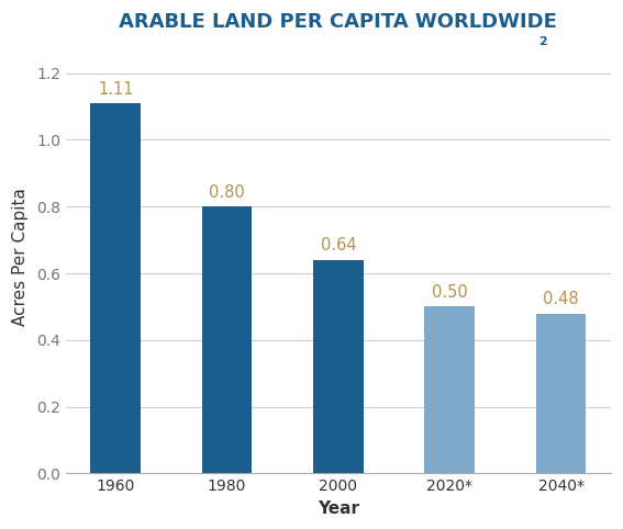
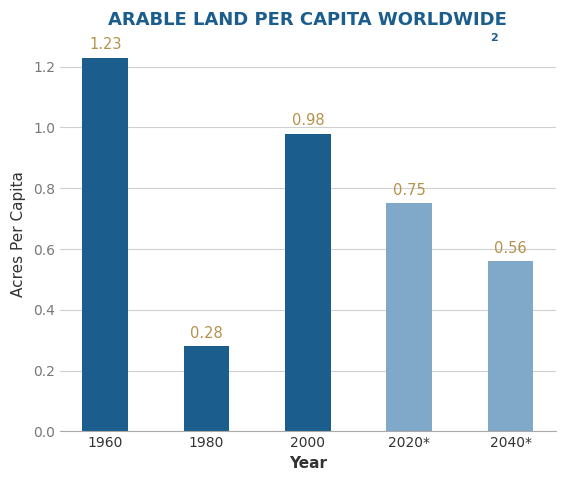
1960: 1.11 -> 1.23
1980: 0.80 -> 0.28
2000: 0.64 -> 0.98
2020*: 0.50 -> 0.75
2040*: 0.48 -> 0.56
